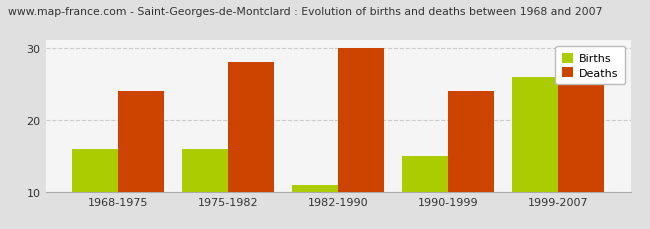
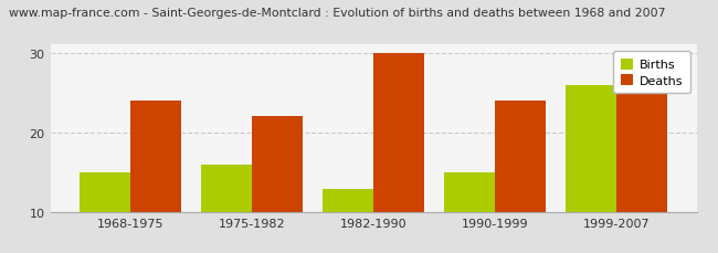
Births/1968-1975: 16 -> 15
Deaths/1975-1982: 28 -> 22
Births/1982-1990: 11 -> 13
